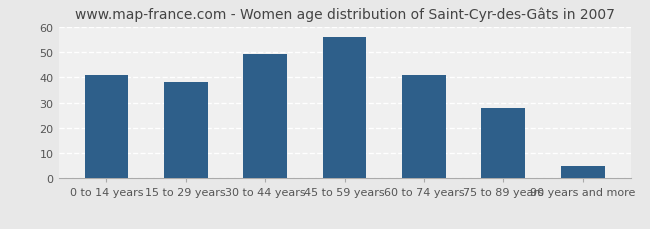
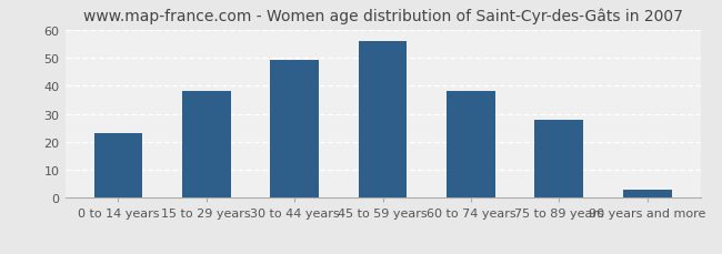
0 to 14 years: 41 -> 23
60 to 74 years: 41 -> 38
90 years and more: 5 -> 3
